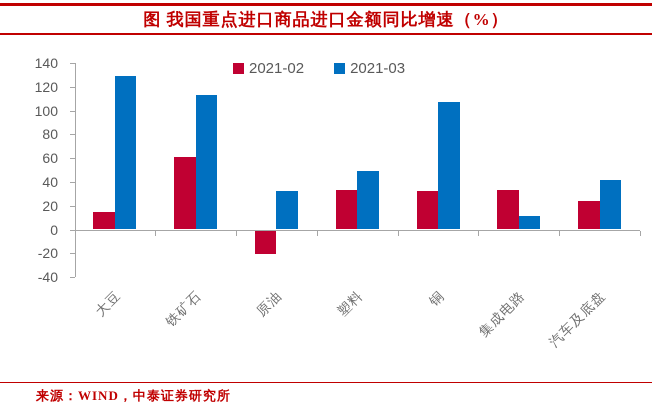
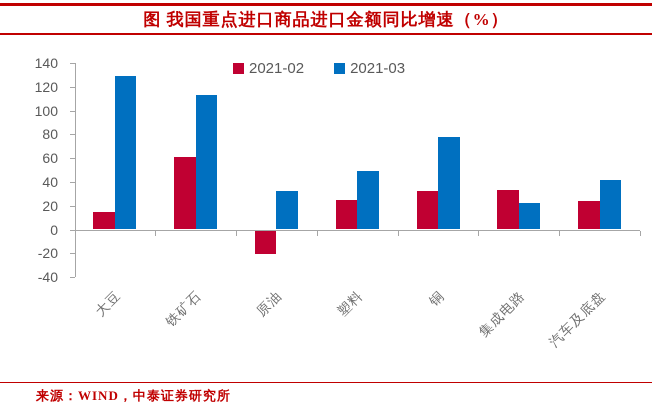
2021-02/塑料: 33 -> 25
2021-03/铜: 107 -> 78
2021-03/集成电路: 11 -> 22
